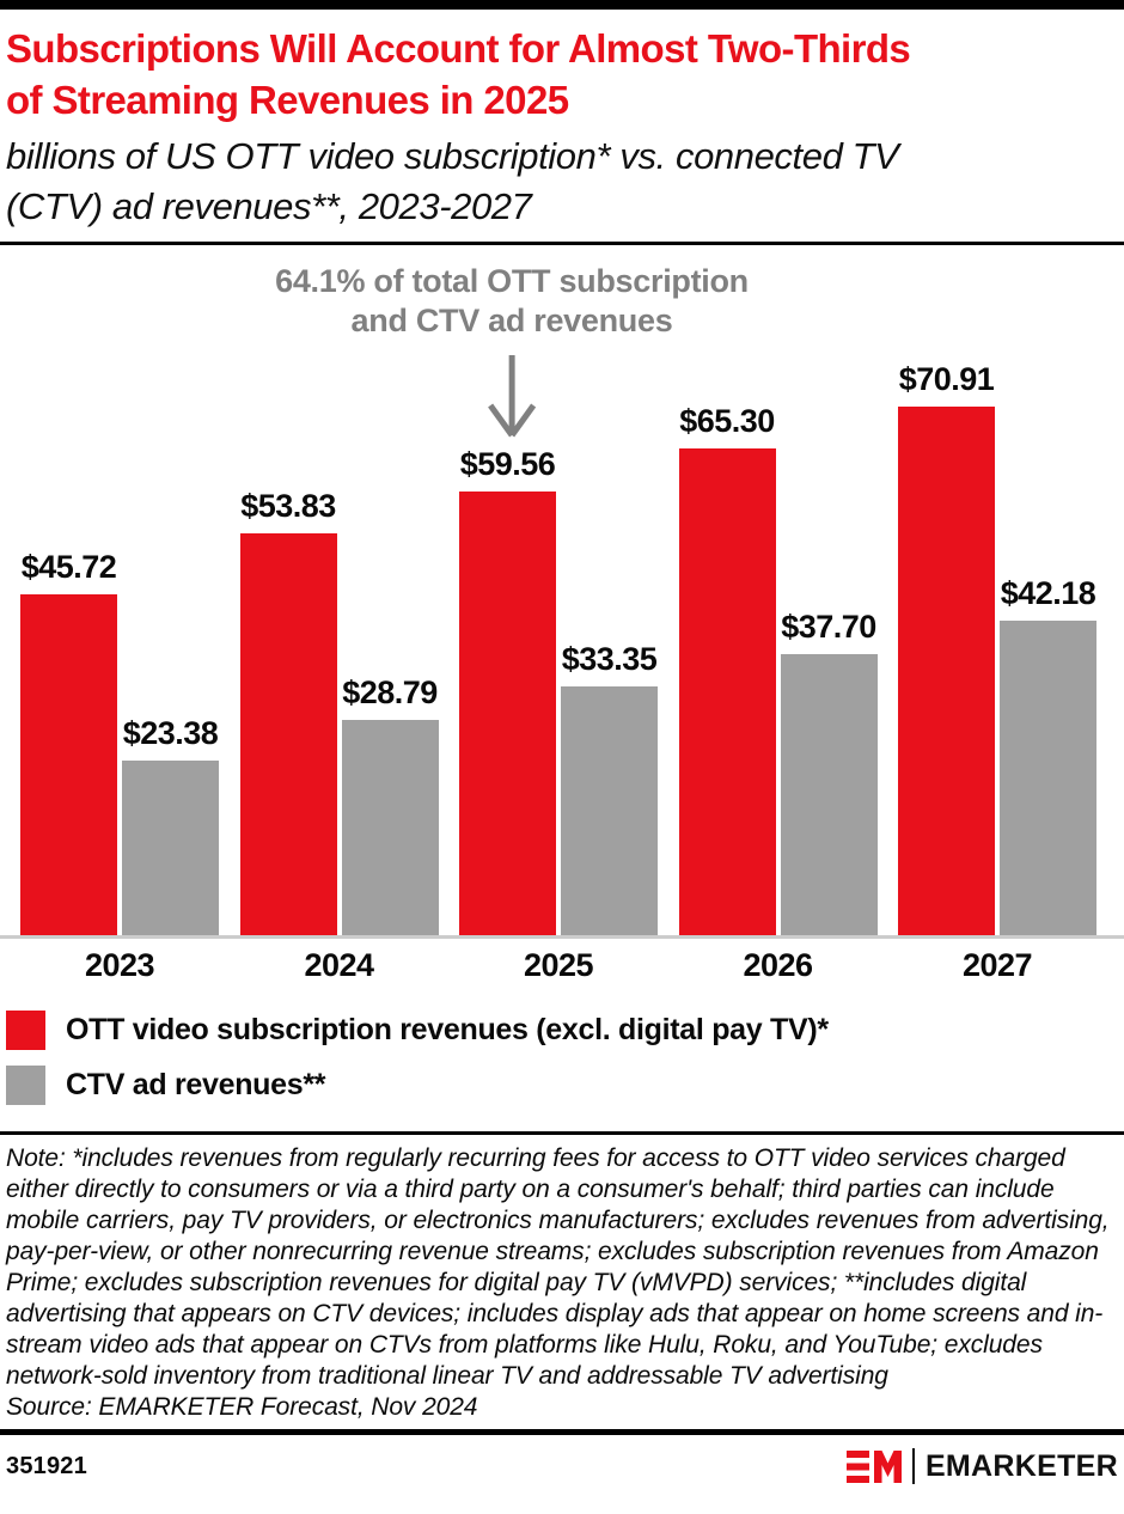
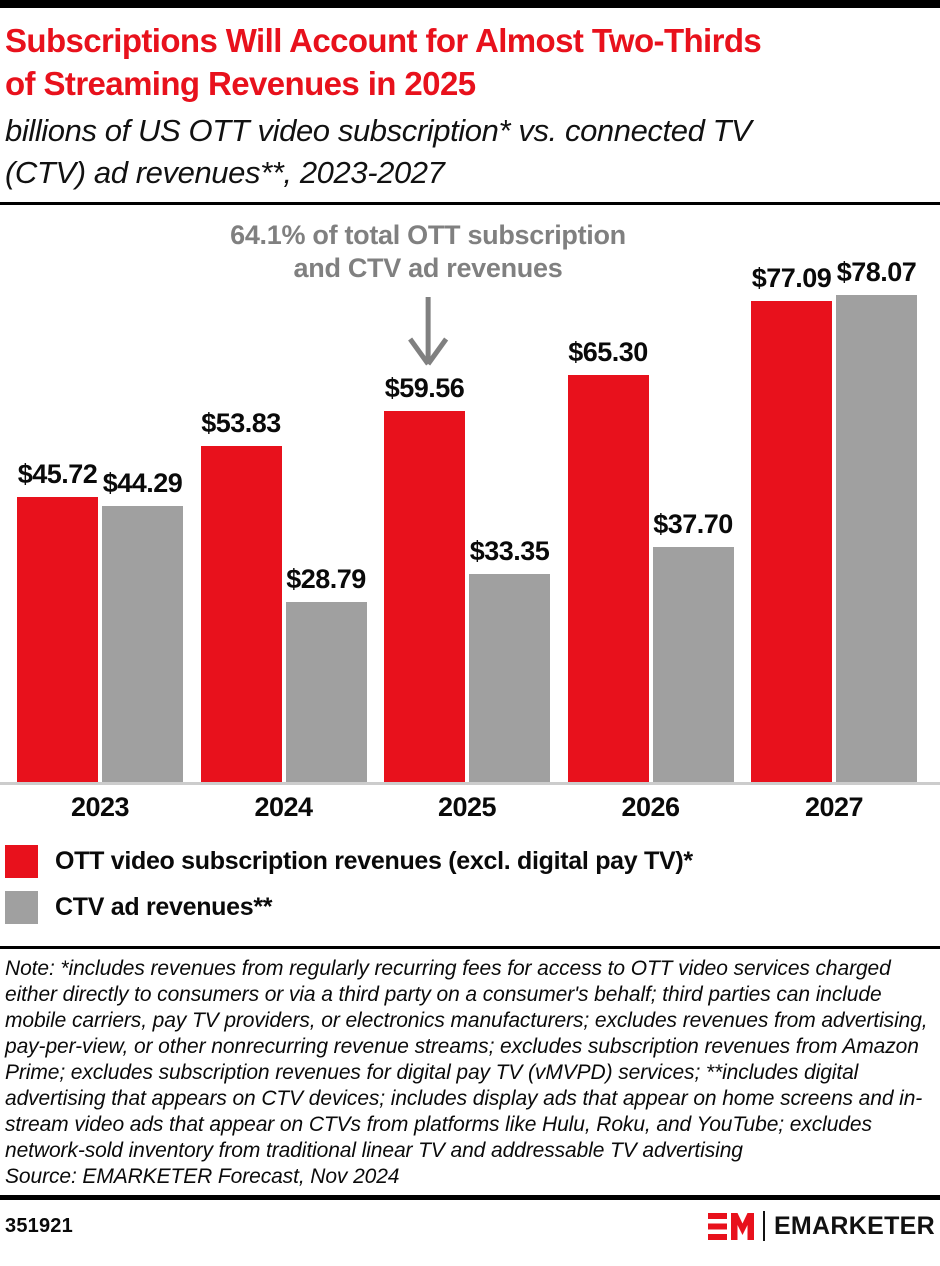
CTV ad revenues**/2023: $23.38 -> $44.29
OTT video subscription revenues (excl. digital pay TV)*/2027: $70.91 -> $77.09
CTV ad revenues**/2027: $42.18 -> $78.07
